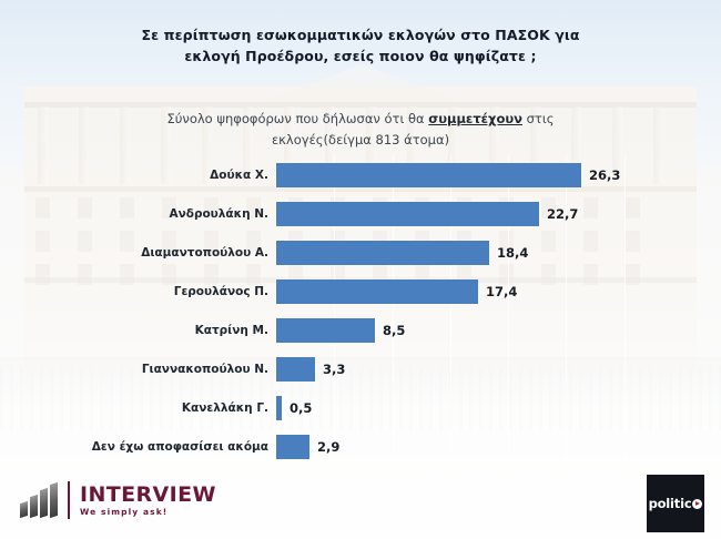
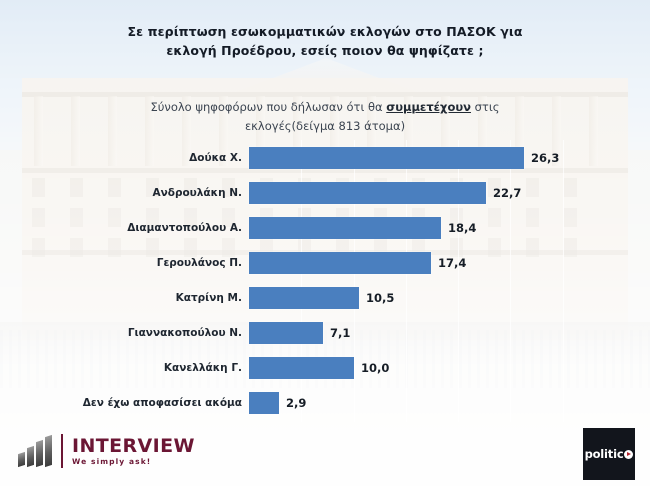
Κατρίνη Μ.: 8,5 -> 10,5
Γιαννακοπούλου Ν.: 3,3 -> 7,1
Κανελλάκη Γ.: 0,5 -> 10,0
